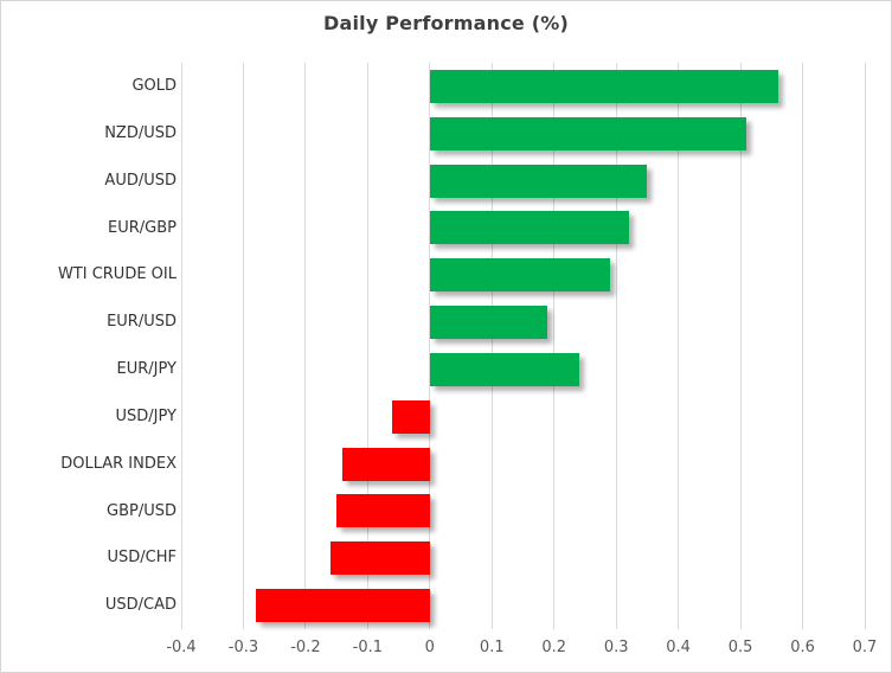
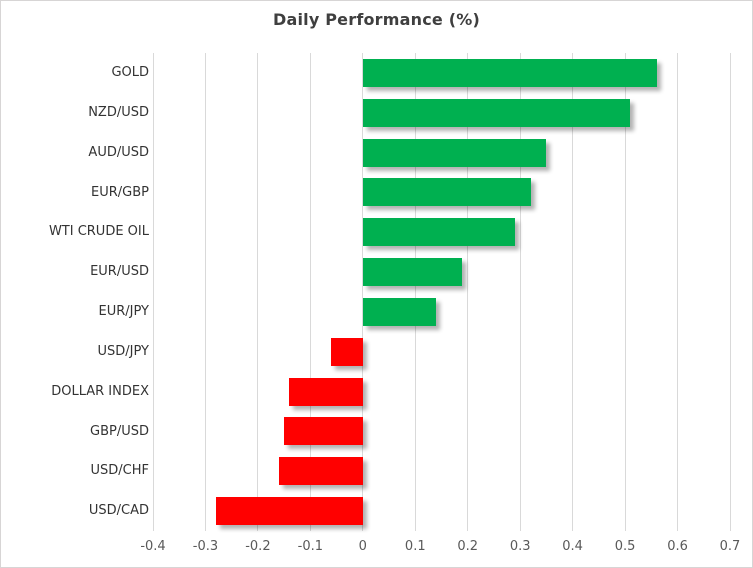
EUR/JPY: 0.24 -> 0.14
